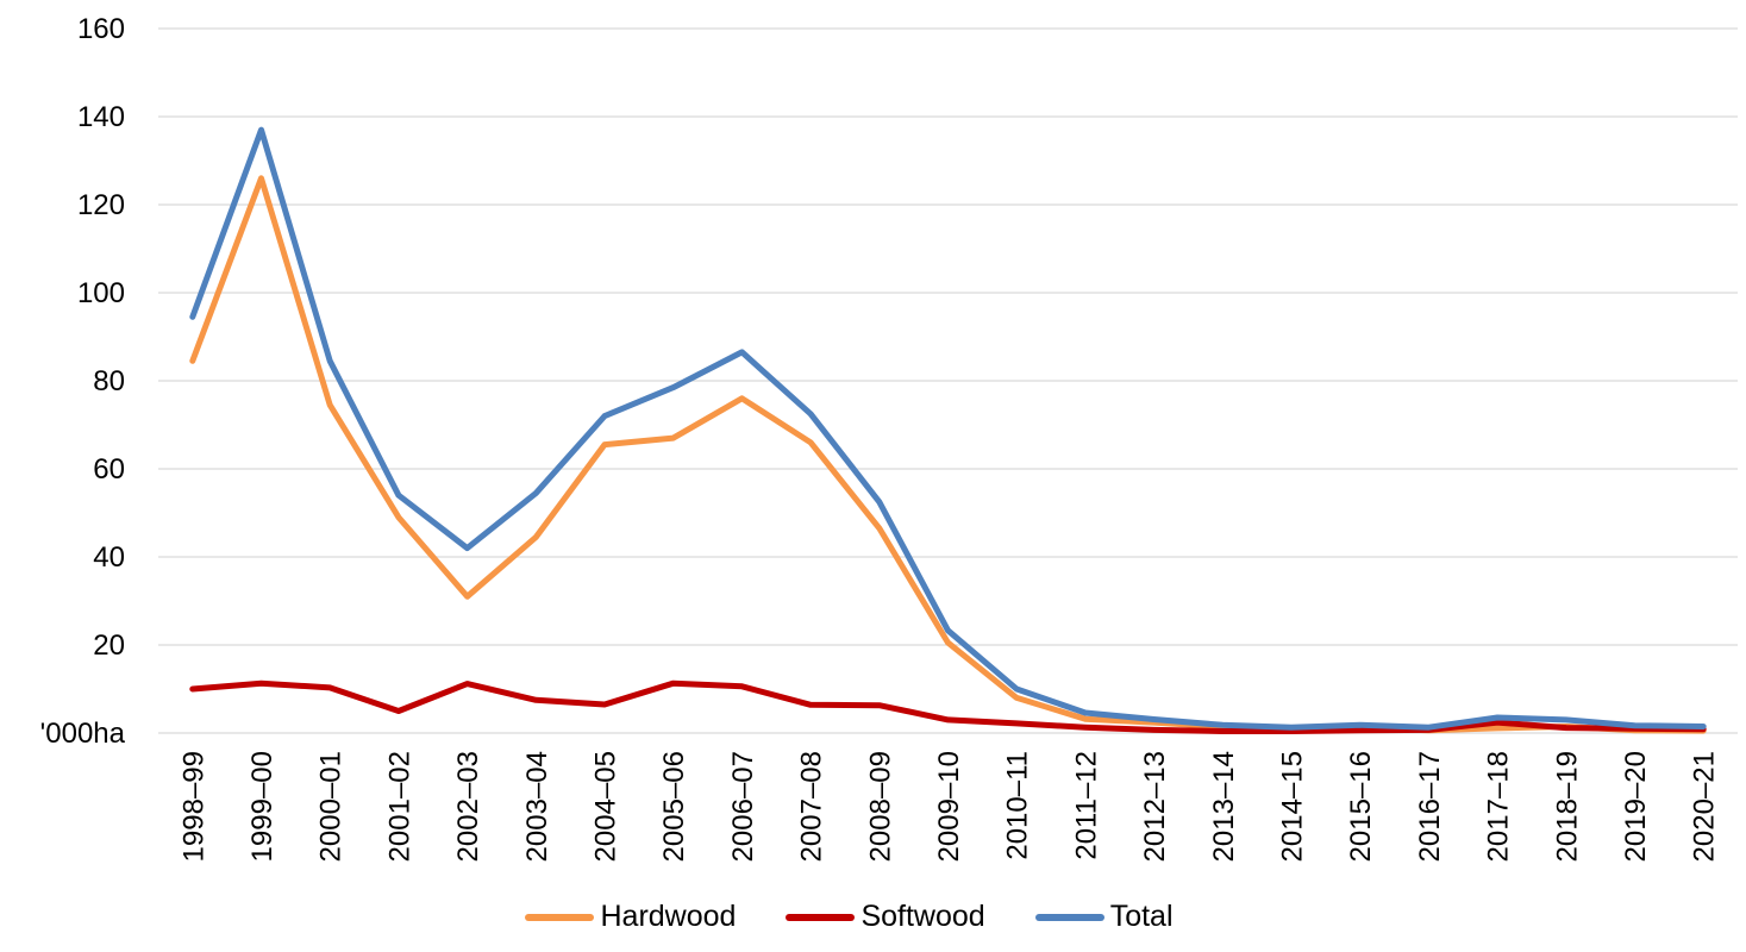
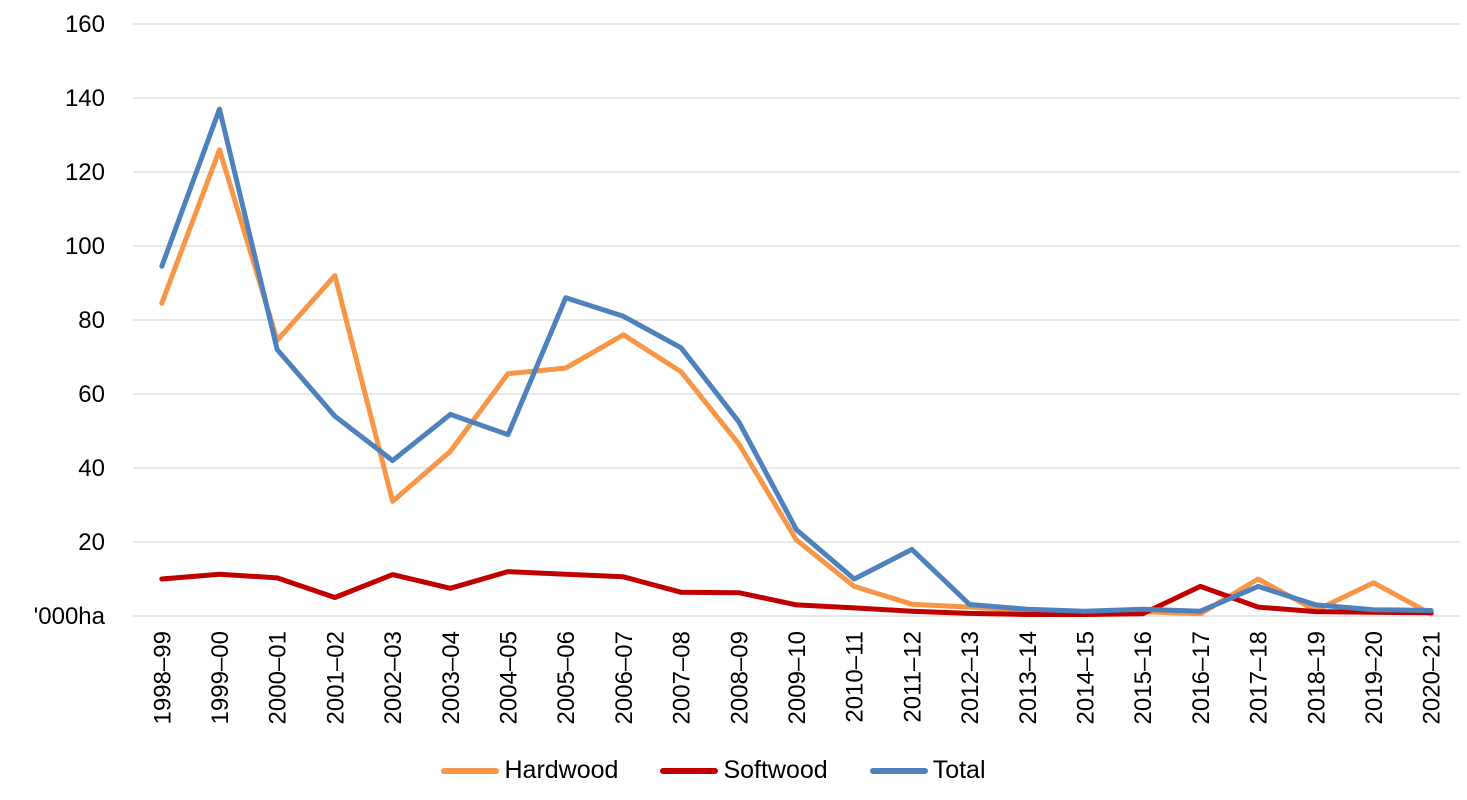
Total/2000–01: 84 -> 72
Hardwood/2001–02: 49 -> 92
Softwood/2004–05: 6 -> 12
Total/2004–05: 72 -> 49
Total/2005–06: 78 -> 86
Total/2006–07: 86 -> 81
Total/2011–12: 5 -> 18
Softwood/2016–17: 1 -> 8
Hardwood/2017–18: 1 -> 10
Total/2017–18: 4 -> 8
Hardwood/2019–20: 1 -> 9
